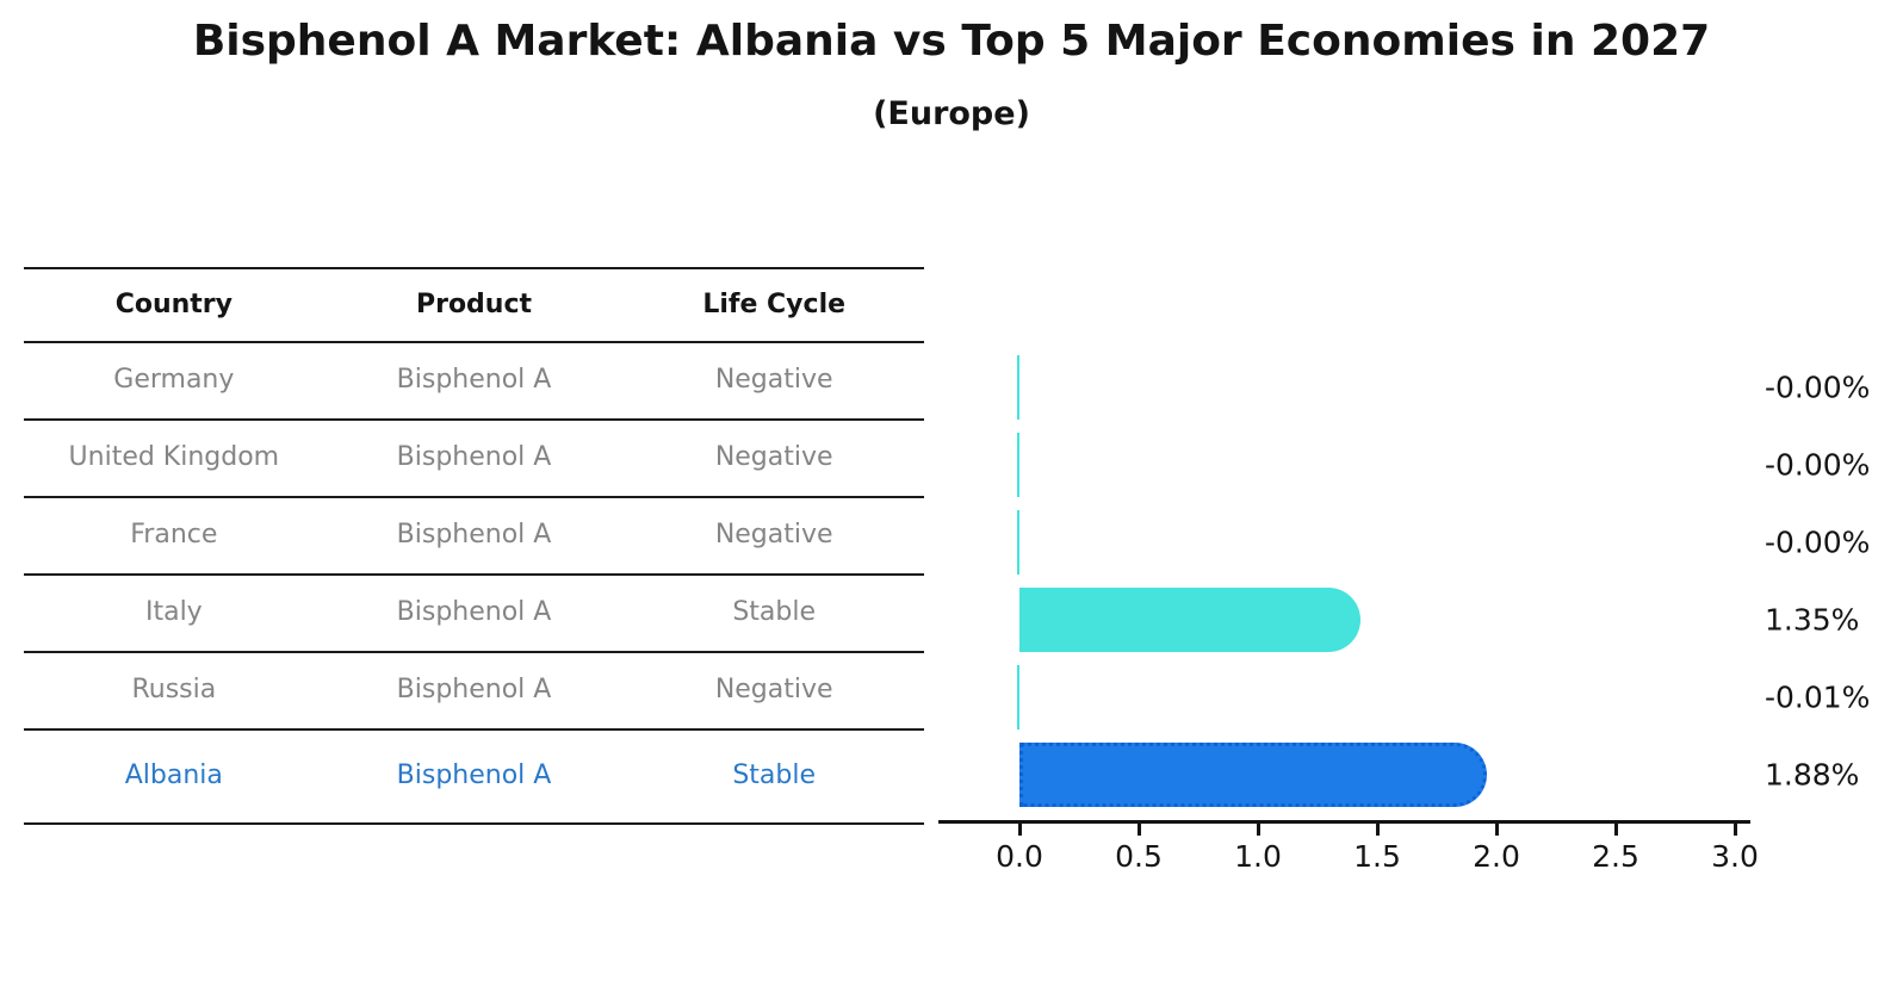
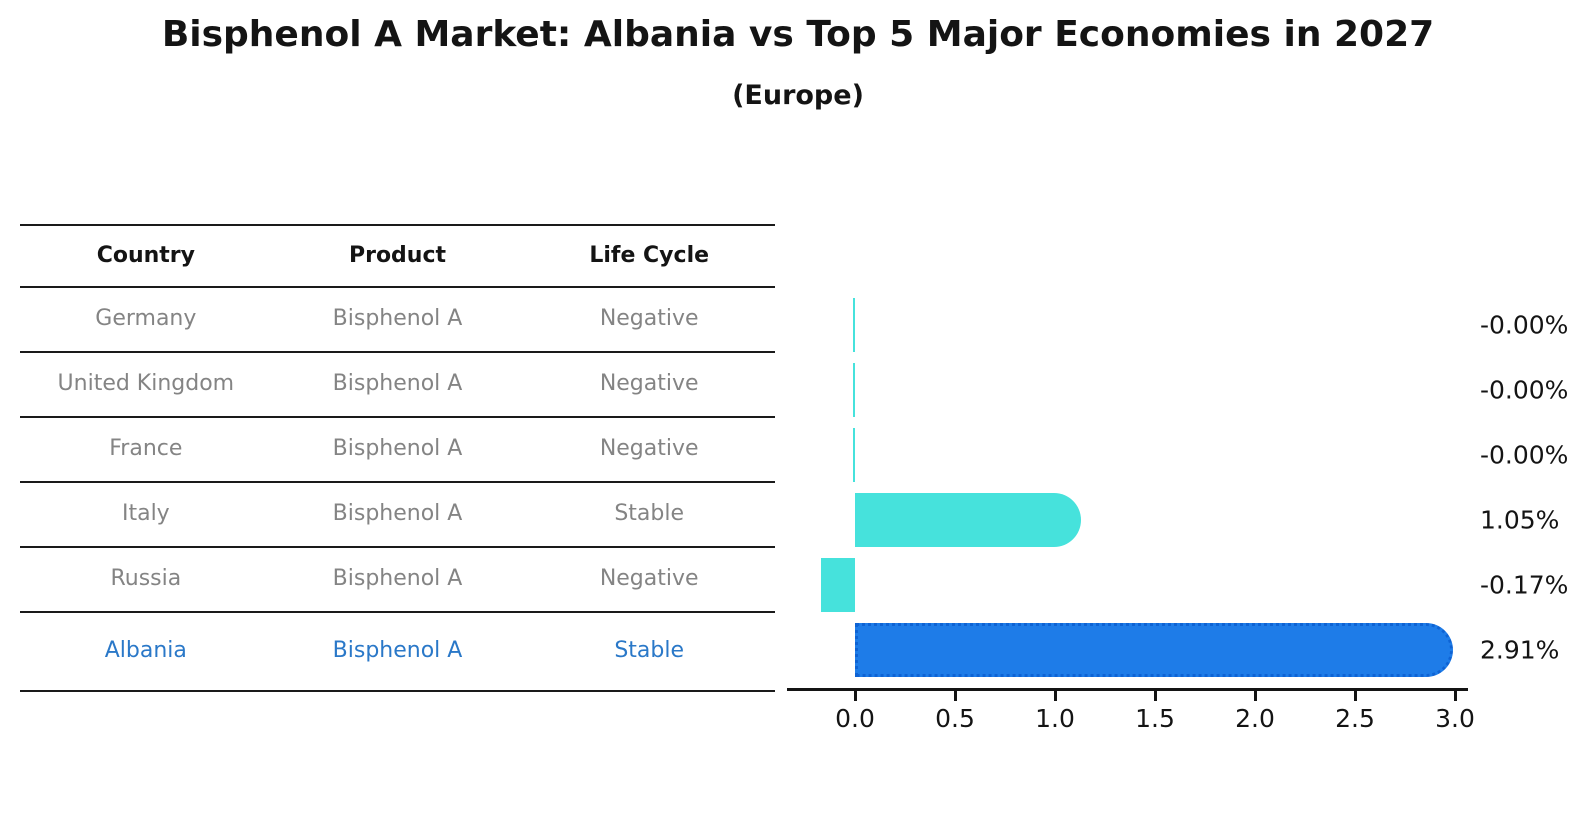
Italy: 1.35% -> 1.05%
Russia: -0.01% -> -0.17%
Albania: 1.88% -> 2.91%
